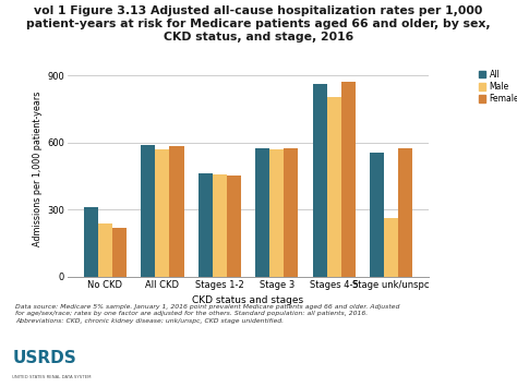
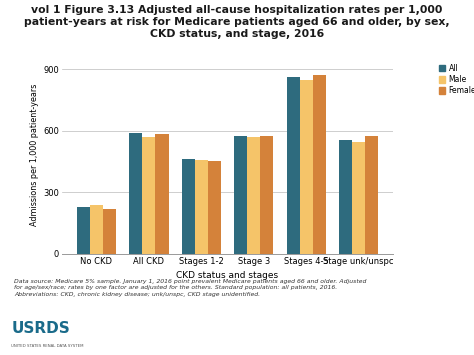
All/No CKD: 310 -> 230
Male/Stages 4-5: 805 -> 848
Male/Stage unk/unspc: 260 -> 545
